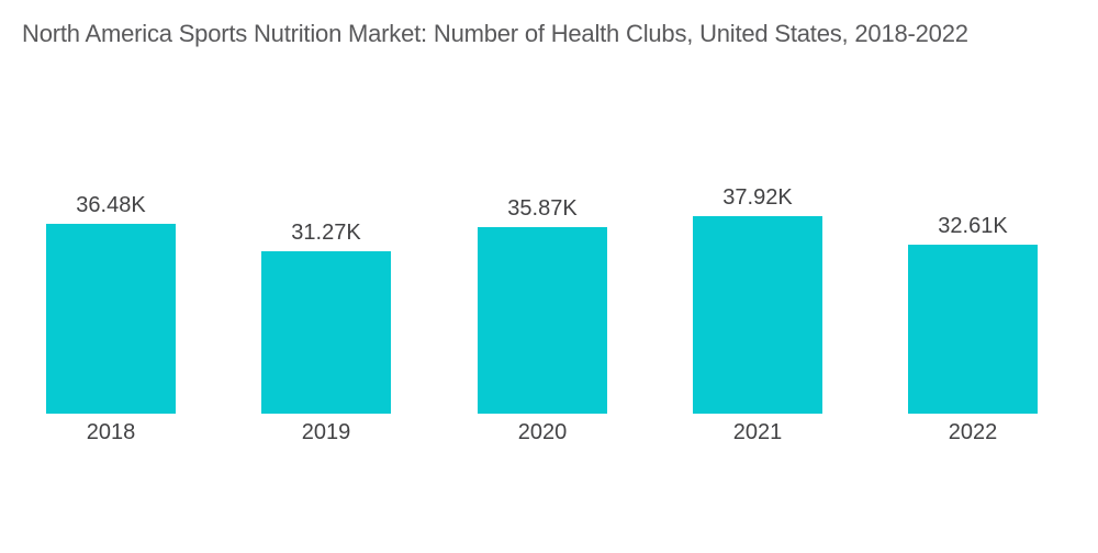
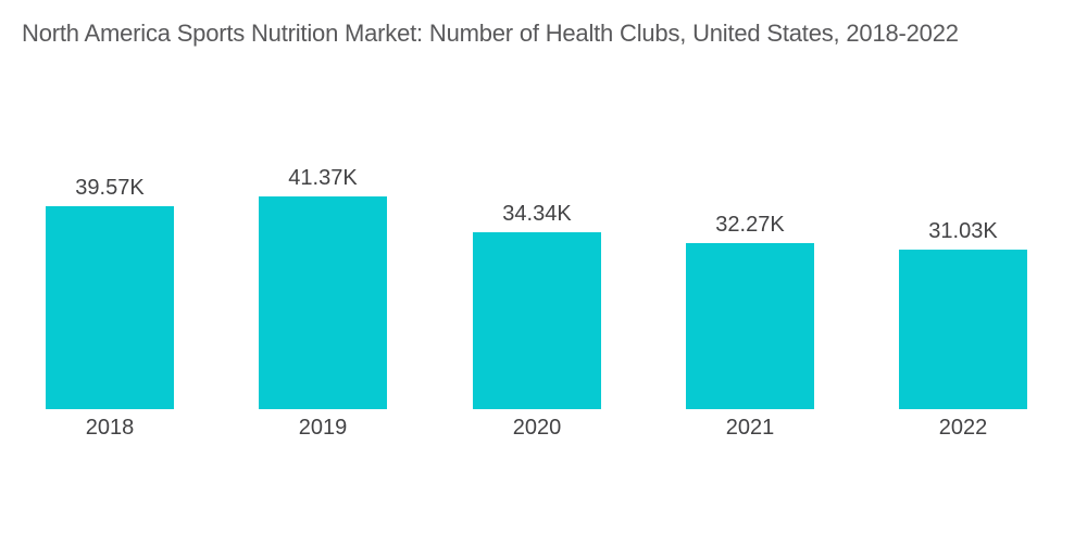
2018: 36.48K -> 39.57K
2019: 31.27K -> 41.37K
2020: 35.87K -> 34.34K
2021: 37.92K -> 32.27K
2022: 32.61K -> 31.03K
